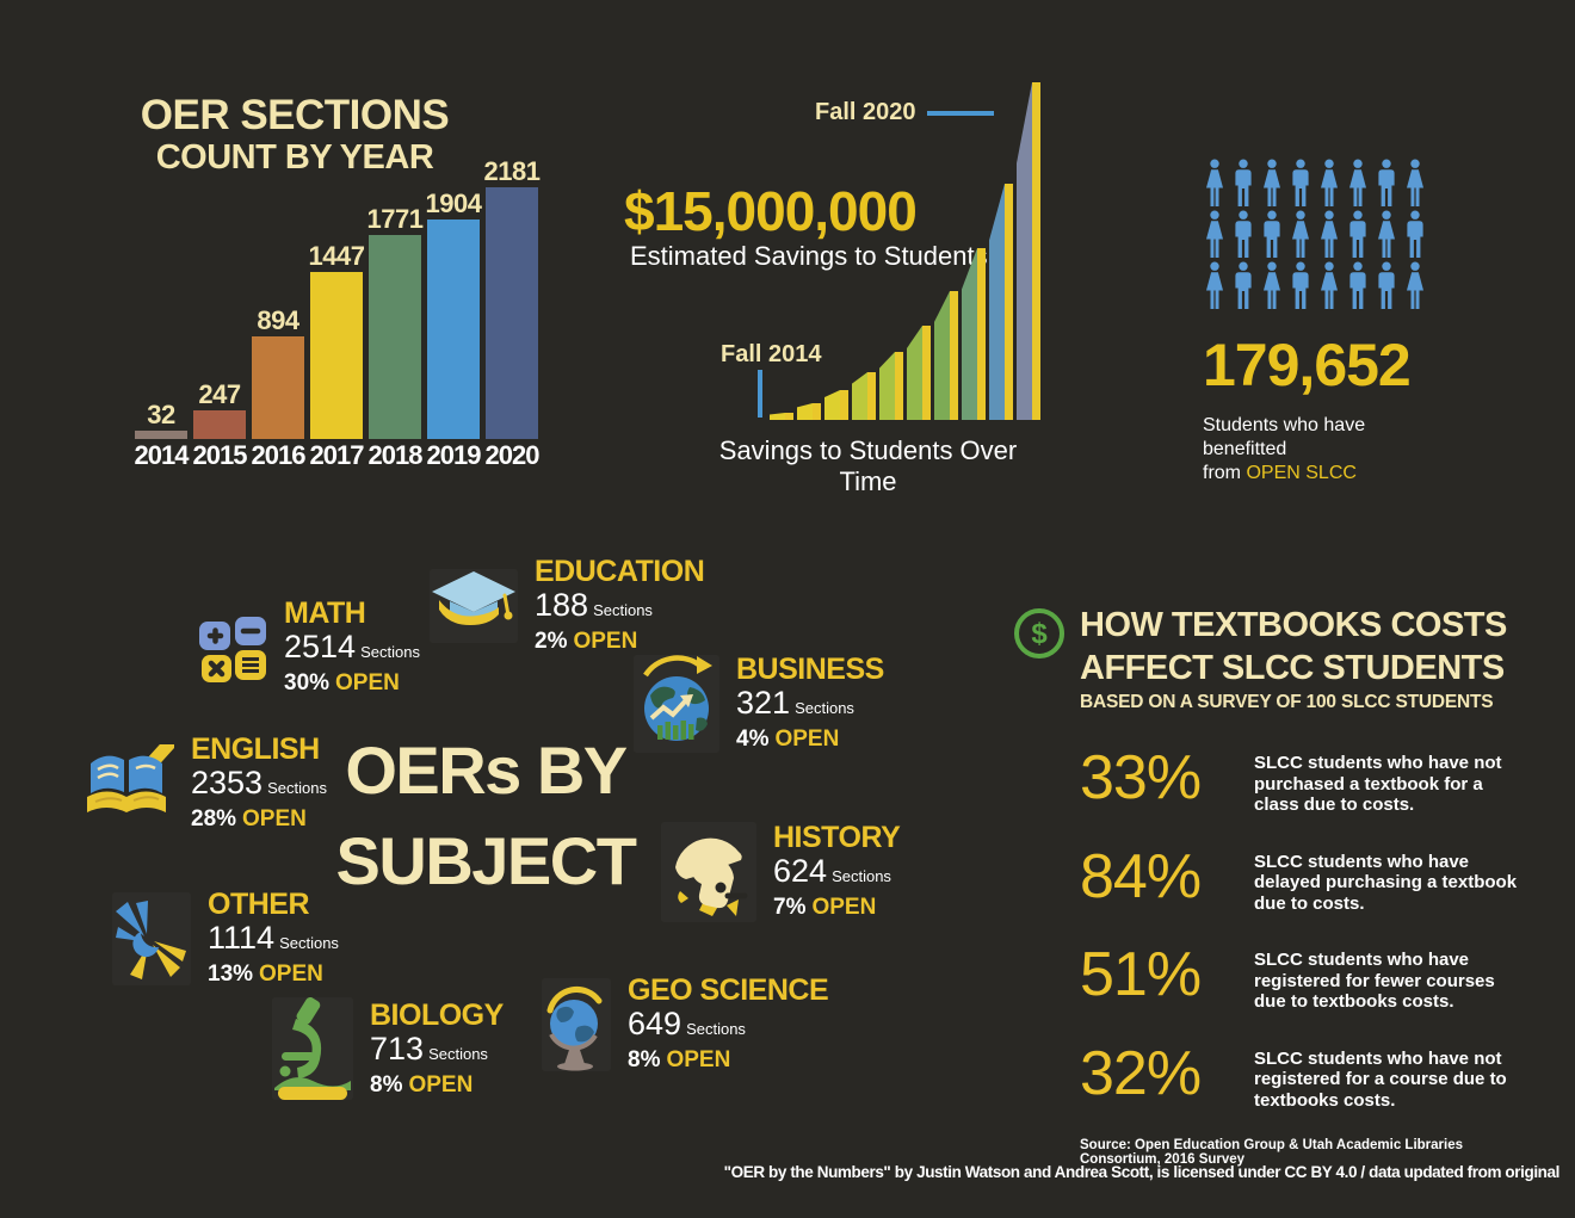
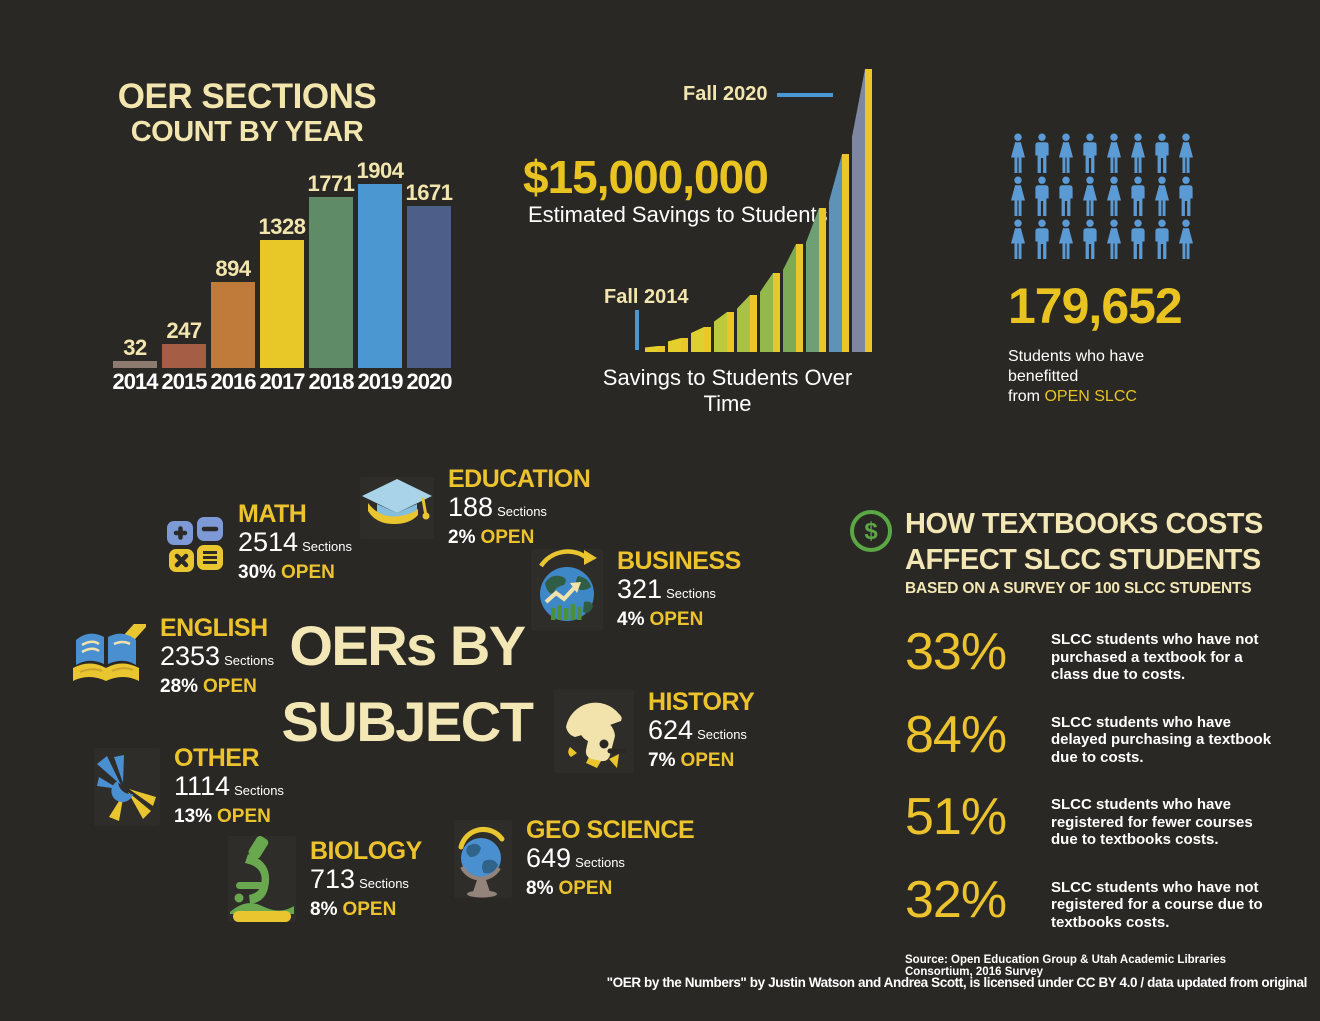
OER SECTIONS/2017: 1447 -> 1328
OER SECTIONS/2020: 2181 -> 1671
